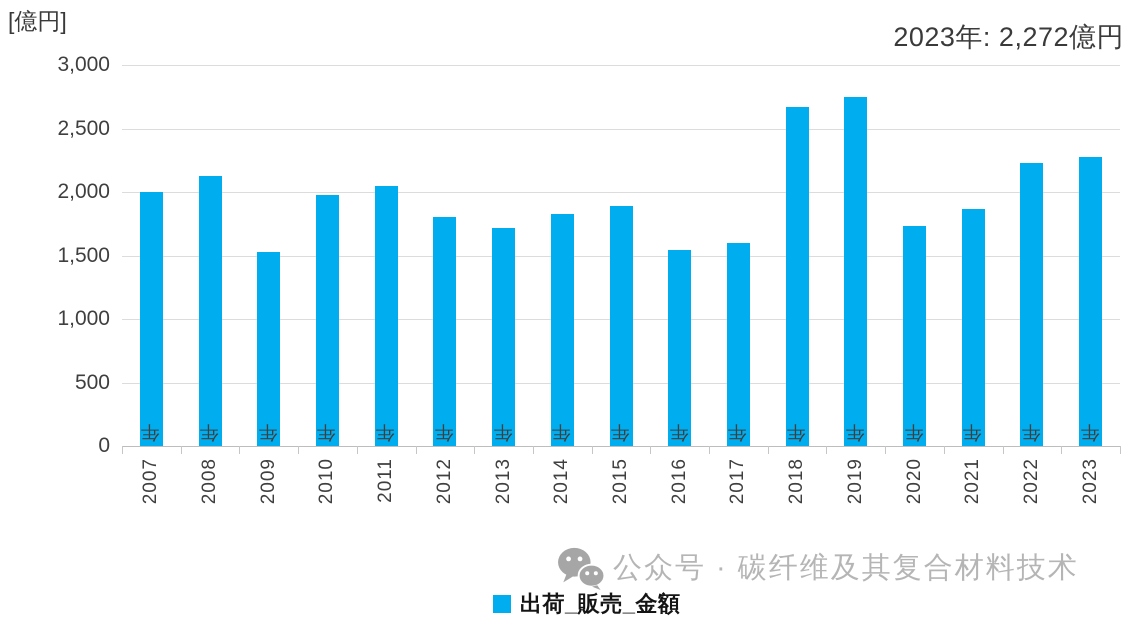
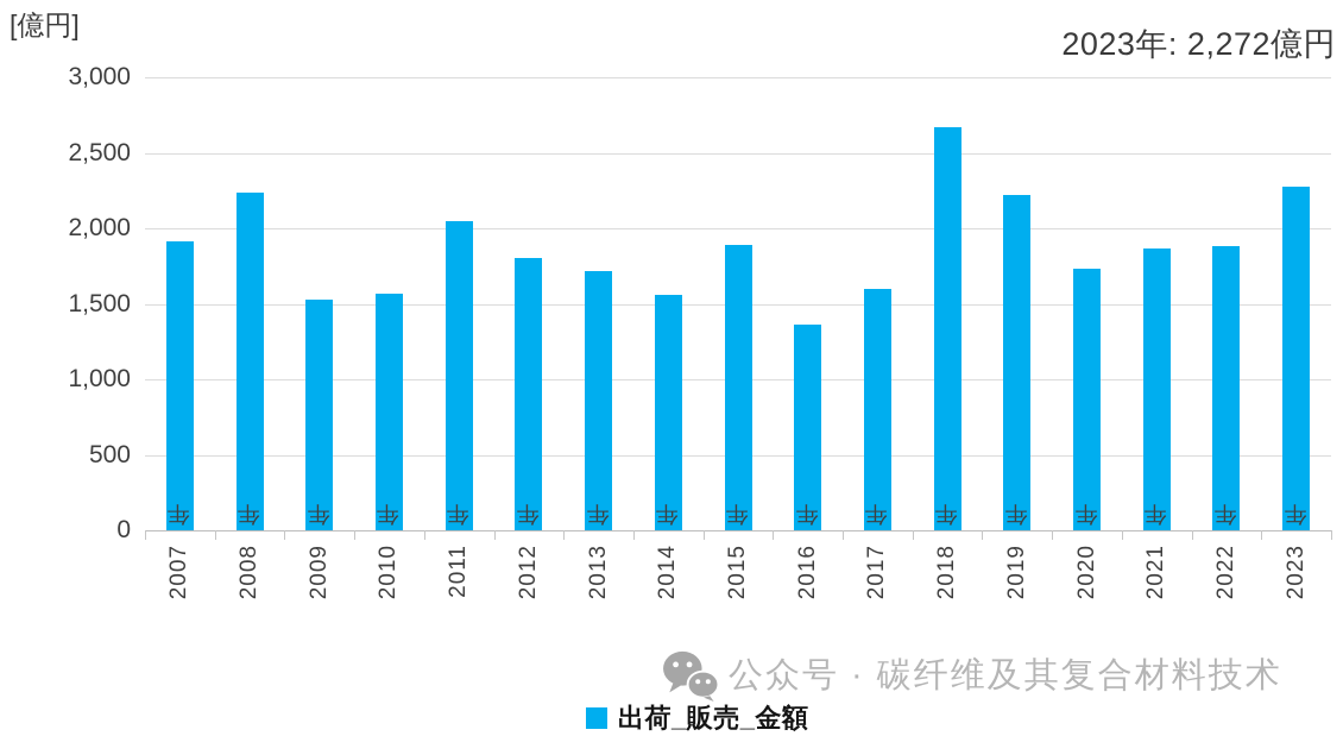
2007年: 2000 -> 1910
2008年: 2120 -> 2240
2010年: 1980 -> 1570
2014年: 1820 -> 1560
2016年: 1540 -> 1360
2019年: 2750 -> 2220
2022年: 2220 -> 1880
